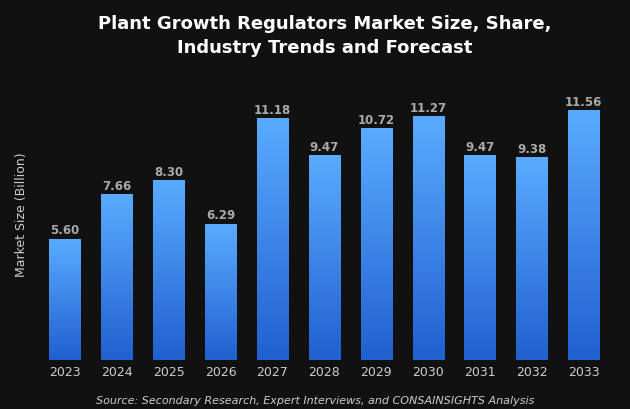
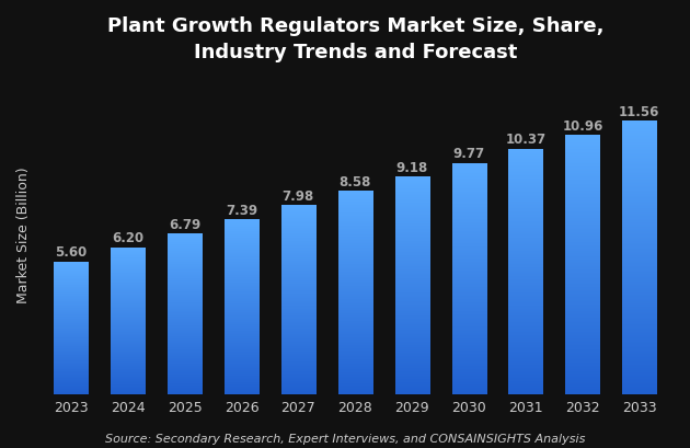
2024: 7.66 -> 6.20
2025: 8.30 -> 6.79
2026: 6.29 -> 7.39
2027: 11.18 -> 7.98
2028: 9.47 -> 8.58
2029: 10.72 -> 9.18
2030: 11.27 -> 9.77
2031: 9.47 -> 10.37
2032: 9.38 -> 10.96
